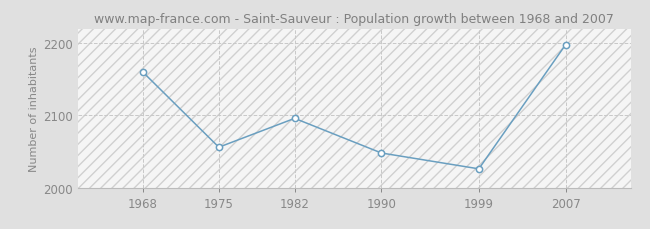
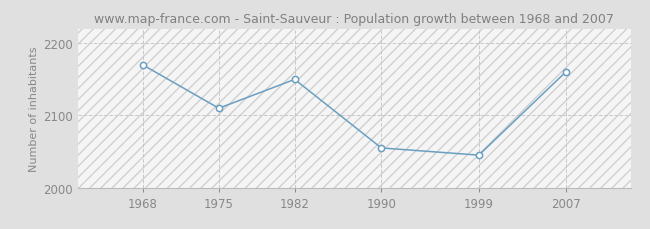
1968: 2160 -> 2170
1975: 2056 -> 2110
1982: 2096 -> 2150
1990: 2048 -> 2055
1999: 2026 -> 2045
2007: 2198 -> 2160
